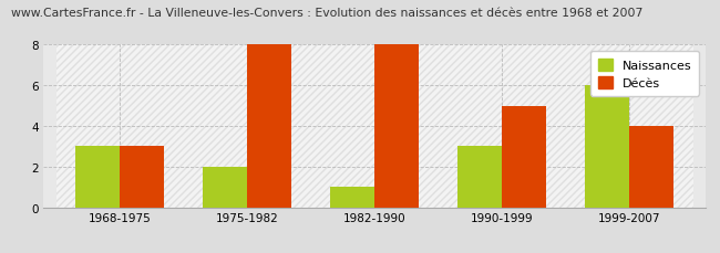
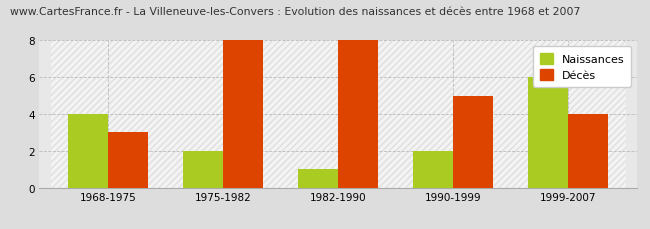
Naissances/1968-1975: 3 -> 4
Naissances/1990-1999: 3 -> 2
